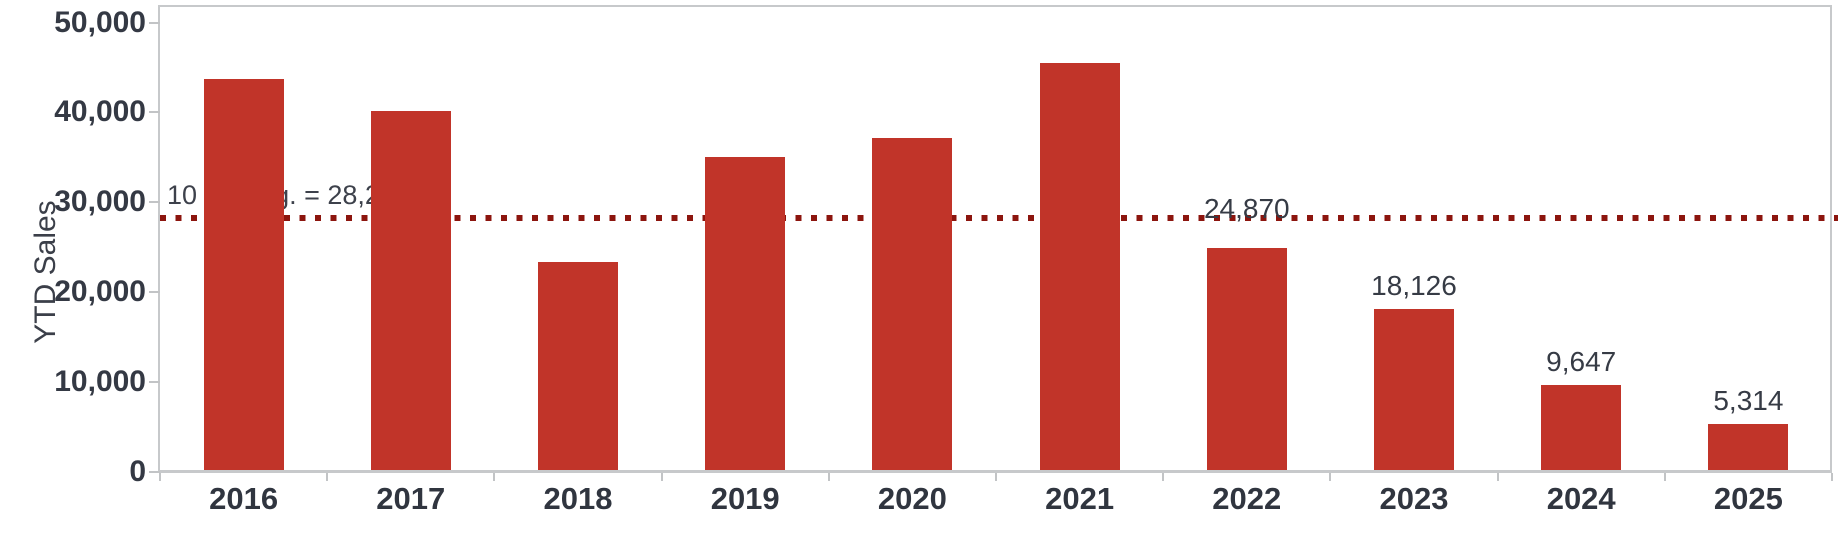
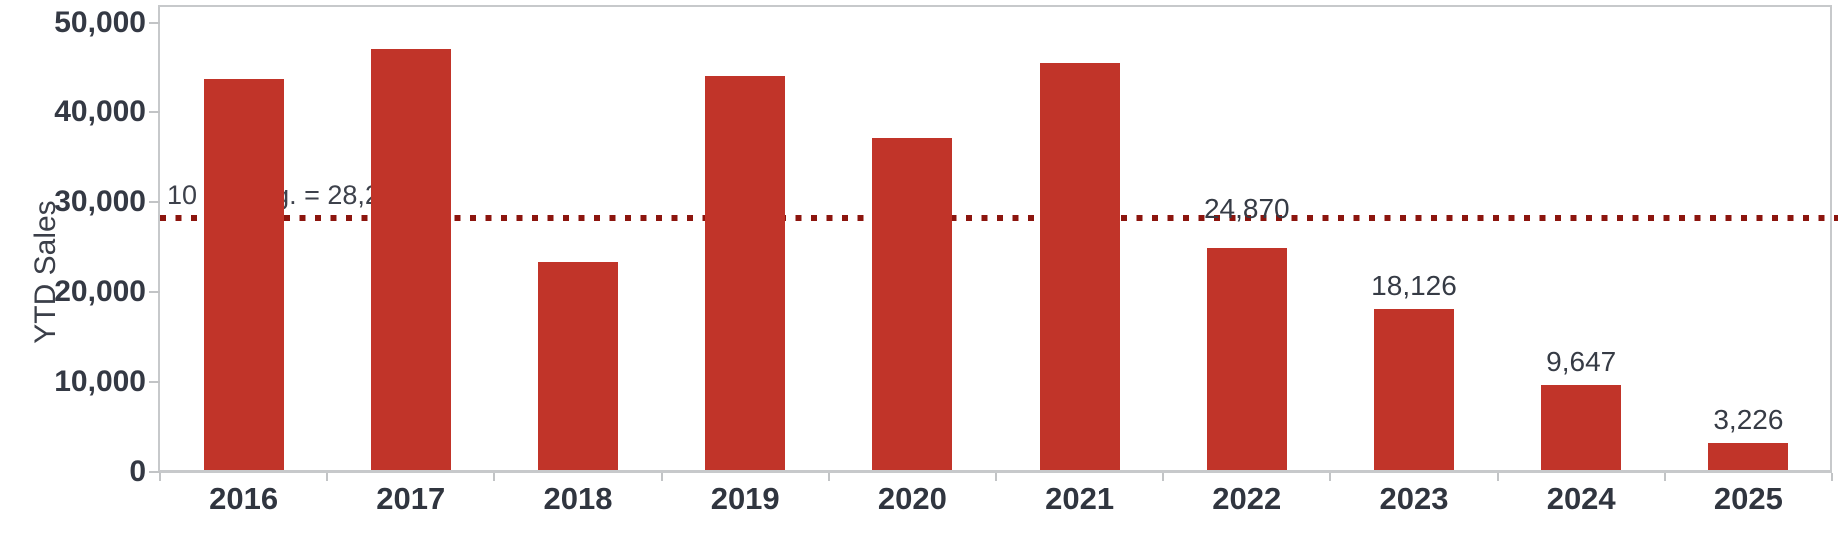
2017: 40000 -> 47000
2019: 35000 -> 44000
2025: 5,314 -> 3,226
